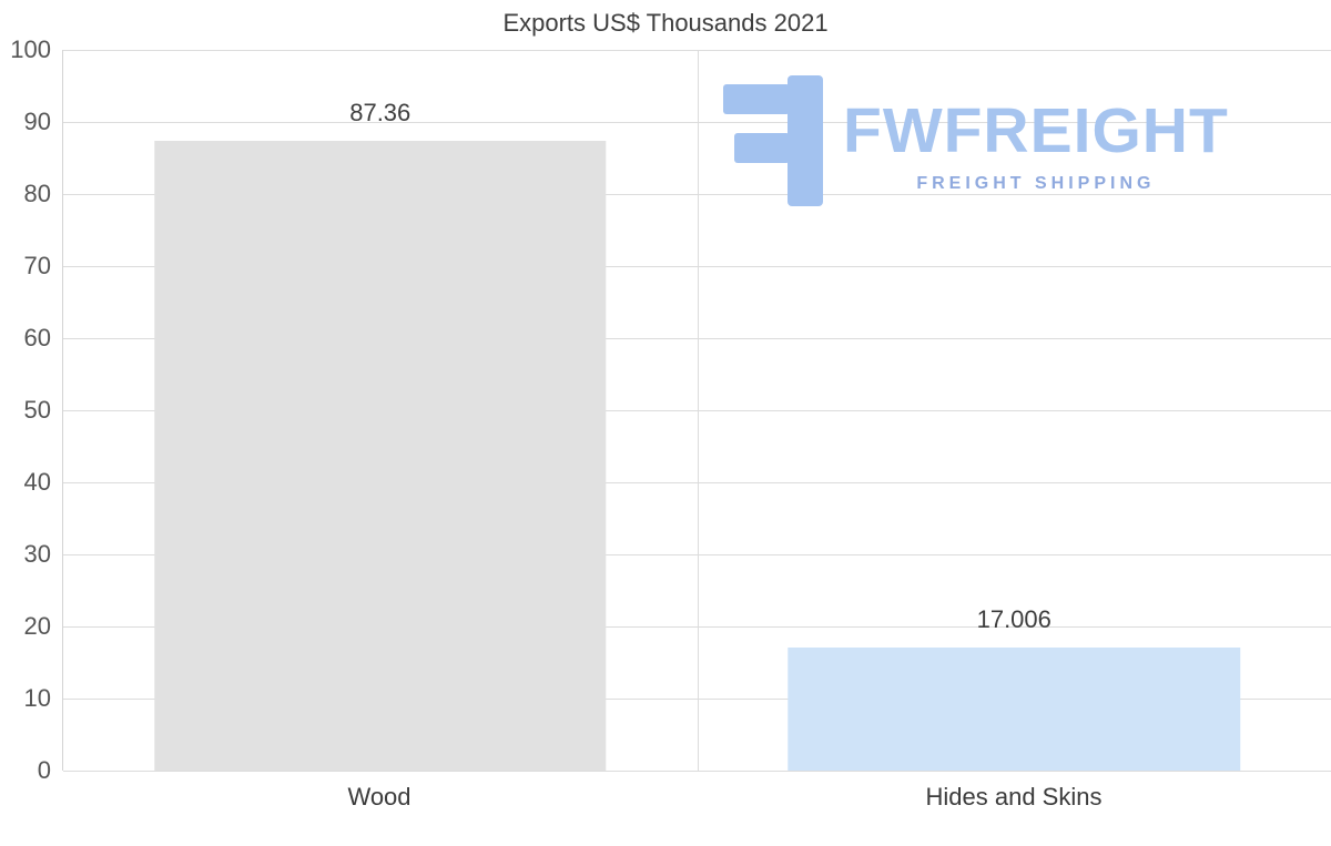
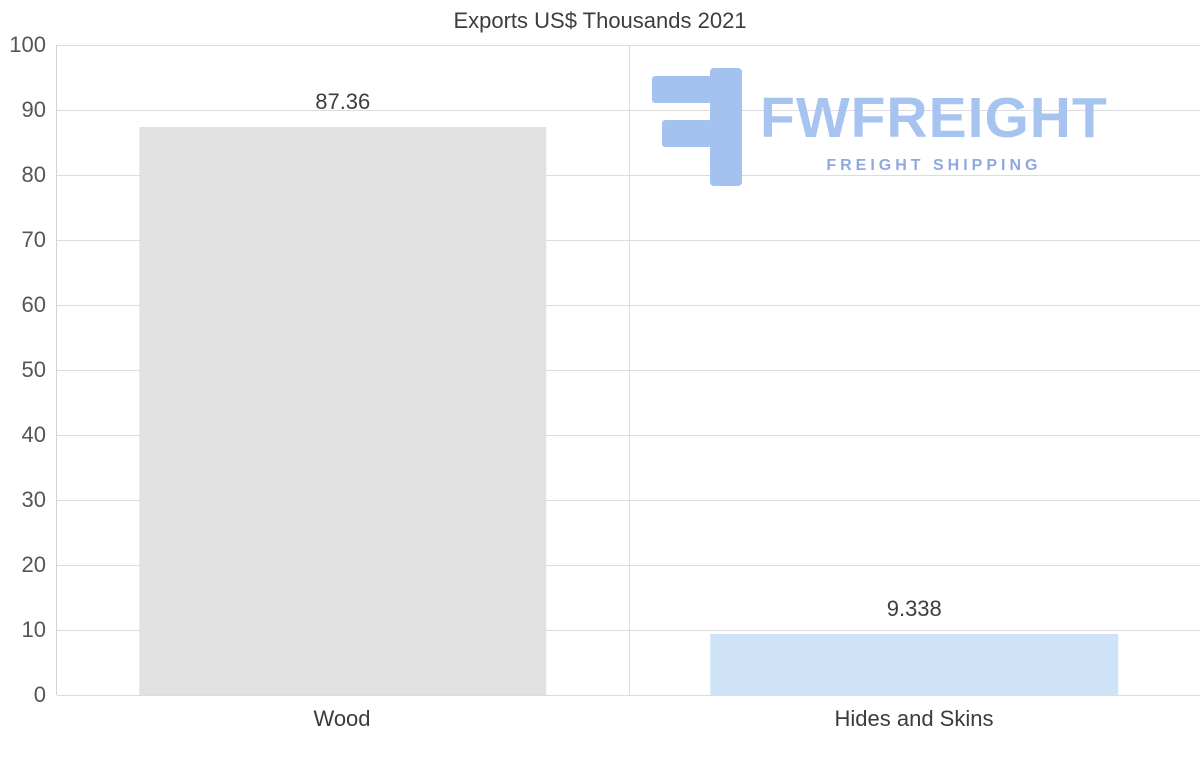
Hides and Skins: 17.006 -> 9.338
